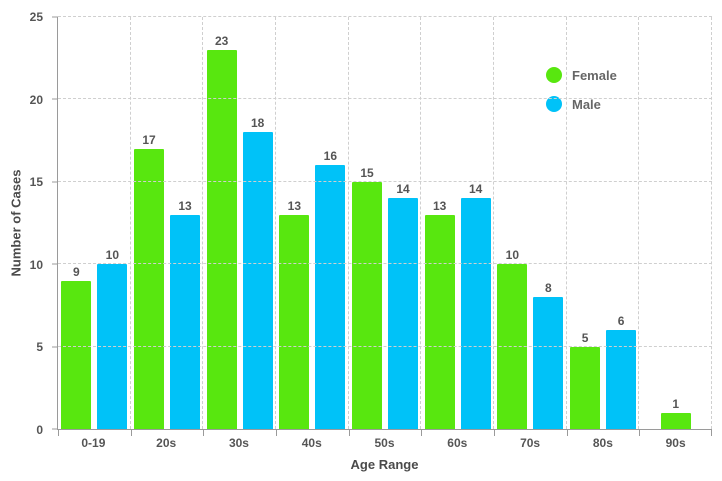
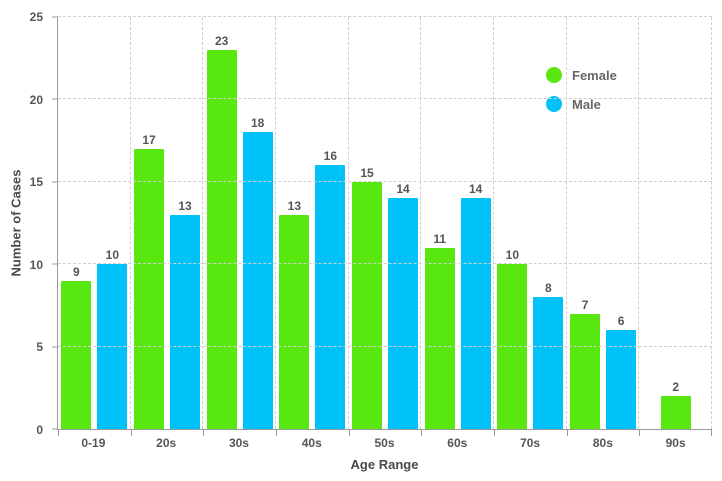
Female/60s: 13 -> 11
Female/80s: 5 -> 7
Female/90s: 1 -> 2
